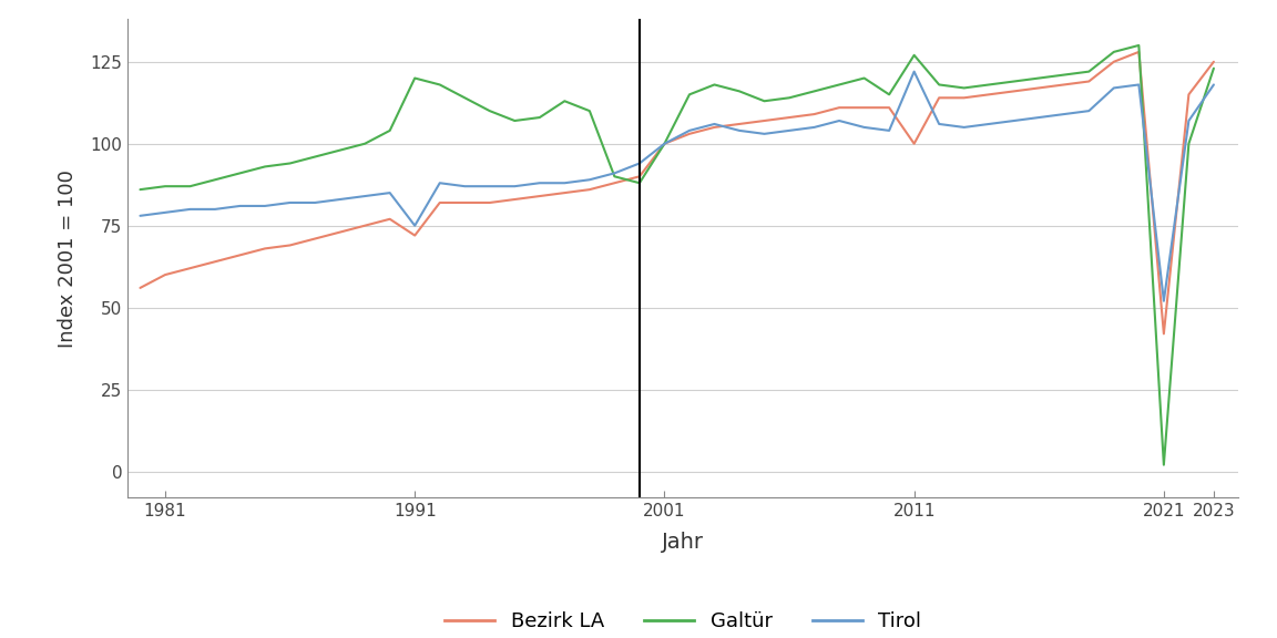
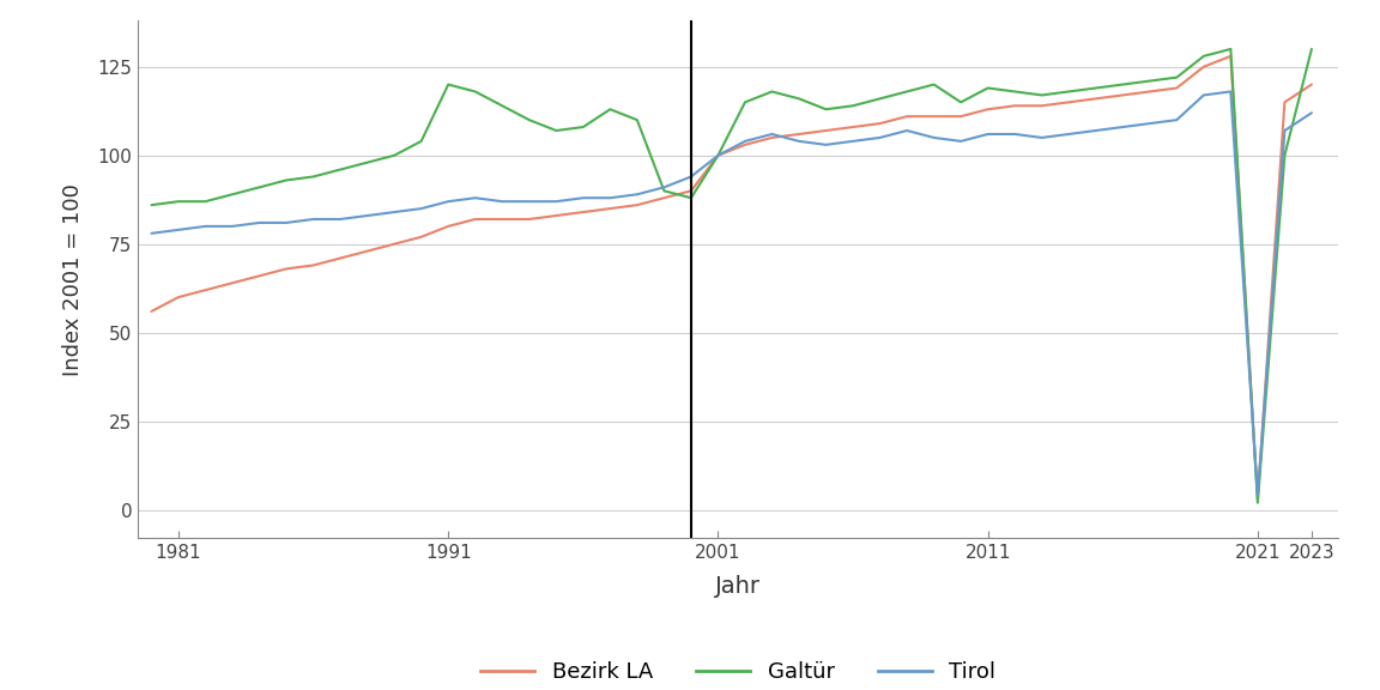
Bezirk LA/1991: 72 -> 80
Tirol/1991: 75 -> 87
Bezirk LA/2011: 100 -> 113
Galtür/2011: 127 -> 119
Tirol/2011: 122 -> 106
Bezirk LA/2021: 42 -> 3
Tirol/2021: 52 -> 4
Bezirk LA/2023: 125 -> 120
Galtür/2023: 123 -> 130
Tirol/2023: 118 -> 112
